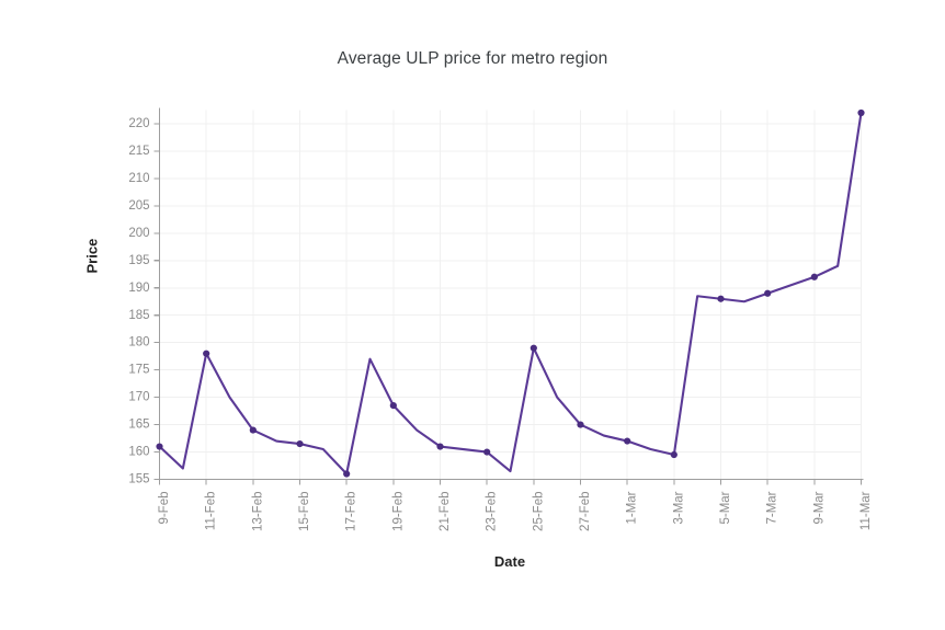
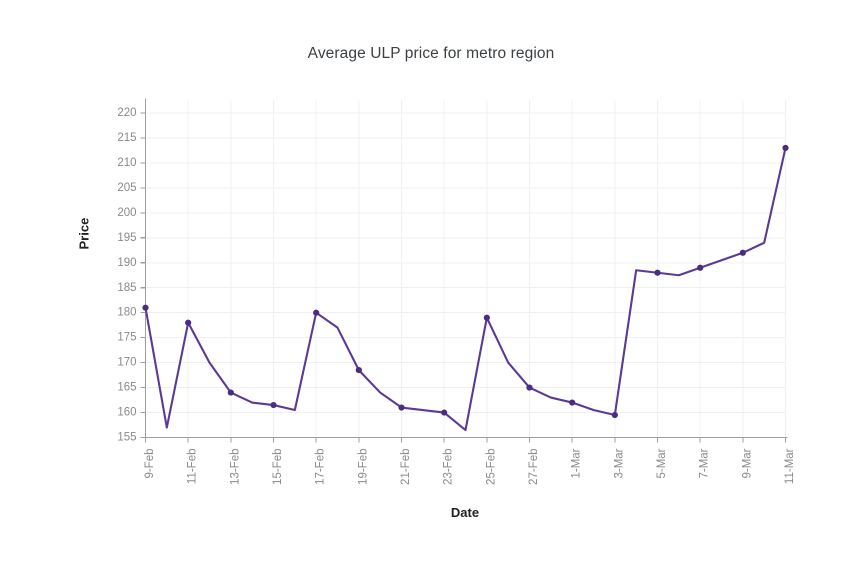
9-Feb: 161 -> 181
17-Feb: 156 -> 180
11-Mar: 222 -> 213
